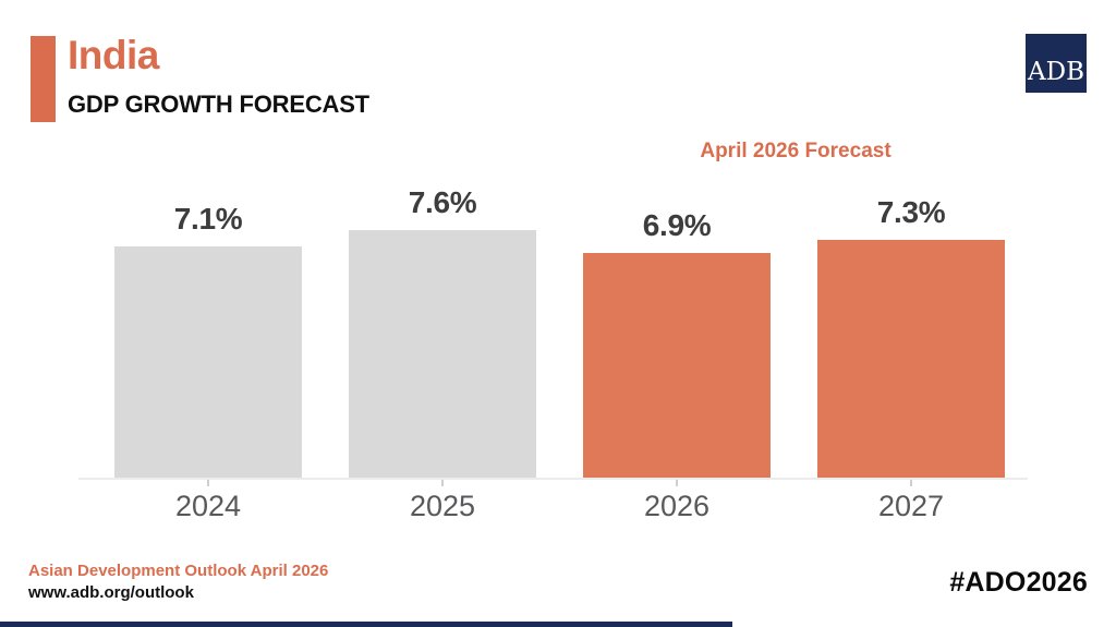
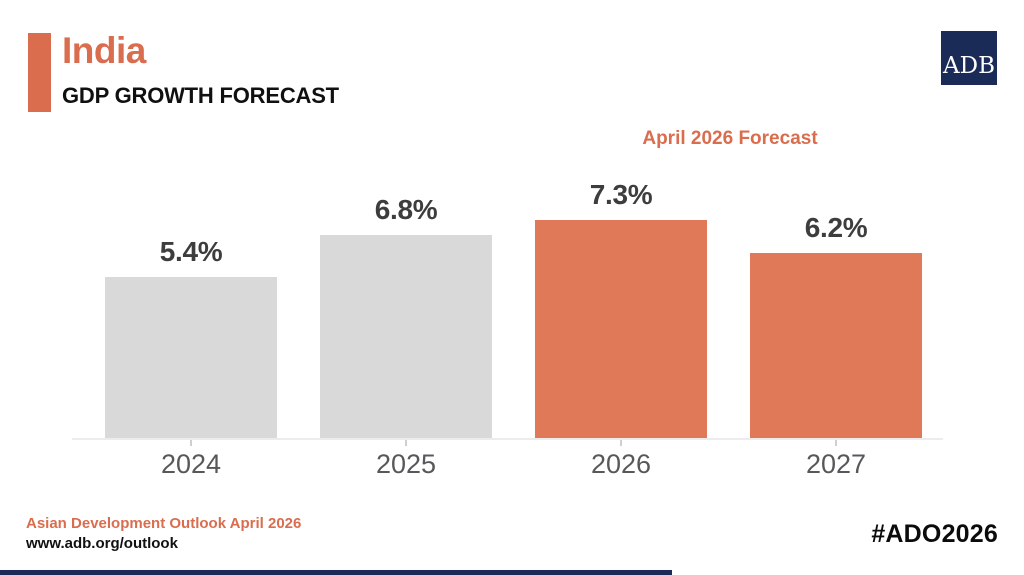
2024: 7.1% -> 5.4%
2025: 7.6% -> 6.8%
2026: 6.9% -> 7.3%
2027: 7.3% -> 6.2%
